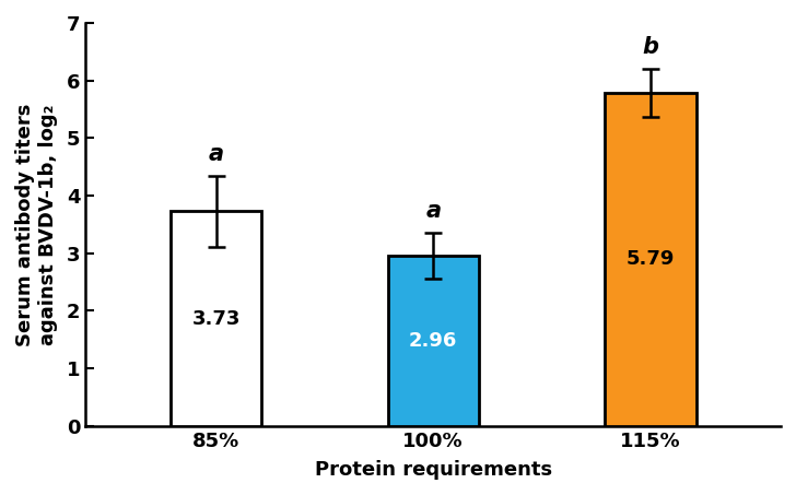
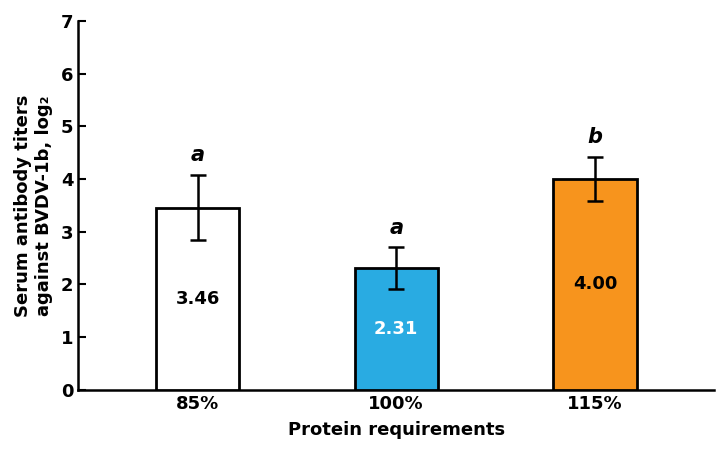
85%: 3.73 -> 3.46
100%: 2.96 -> 2.31
115%: 5.79 -> 4.00
